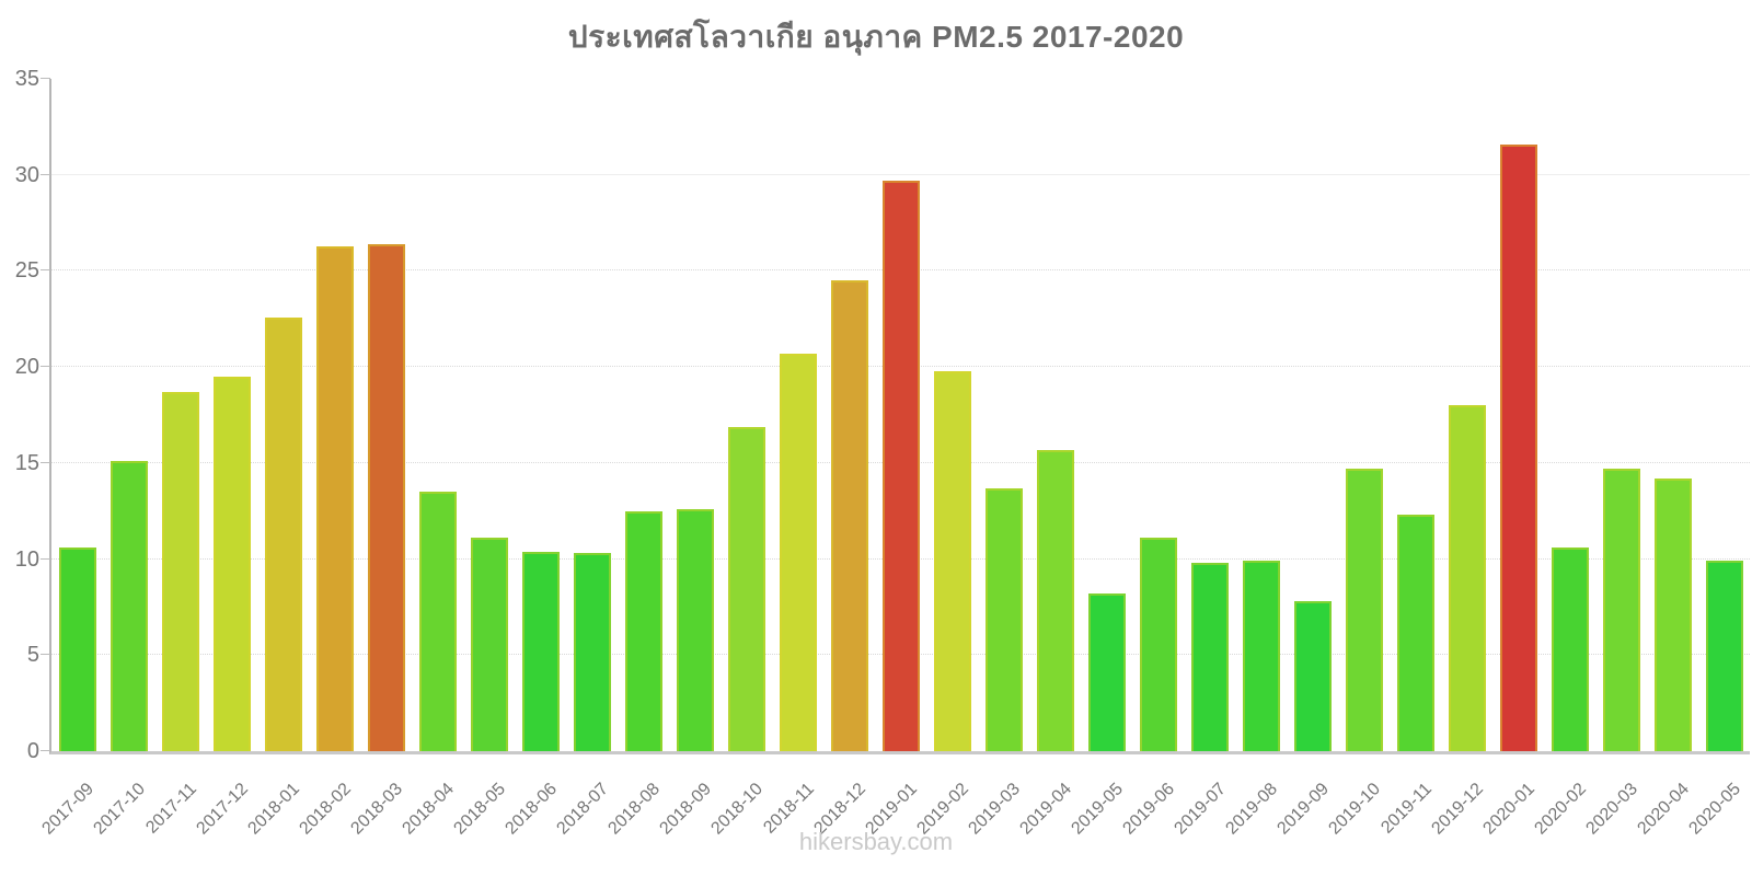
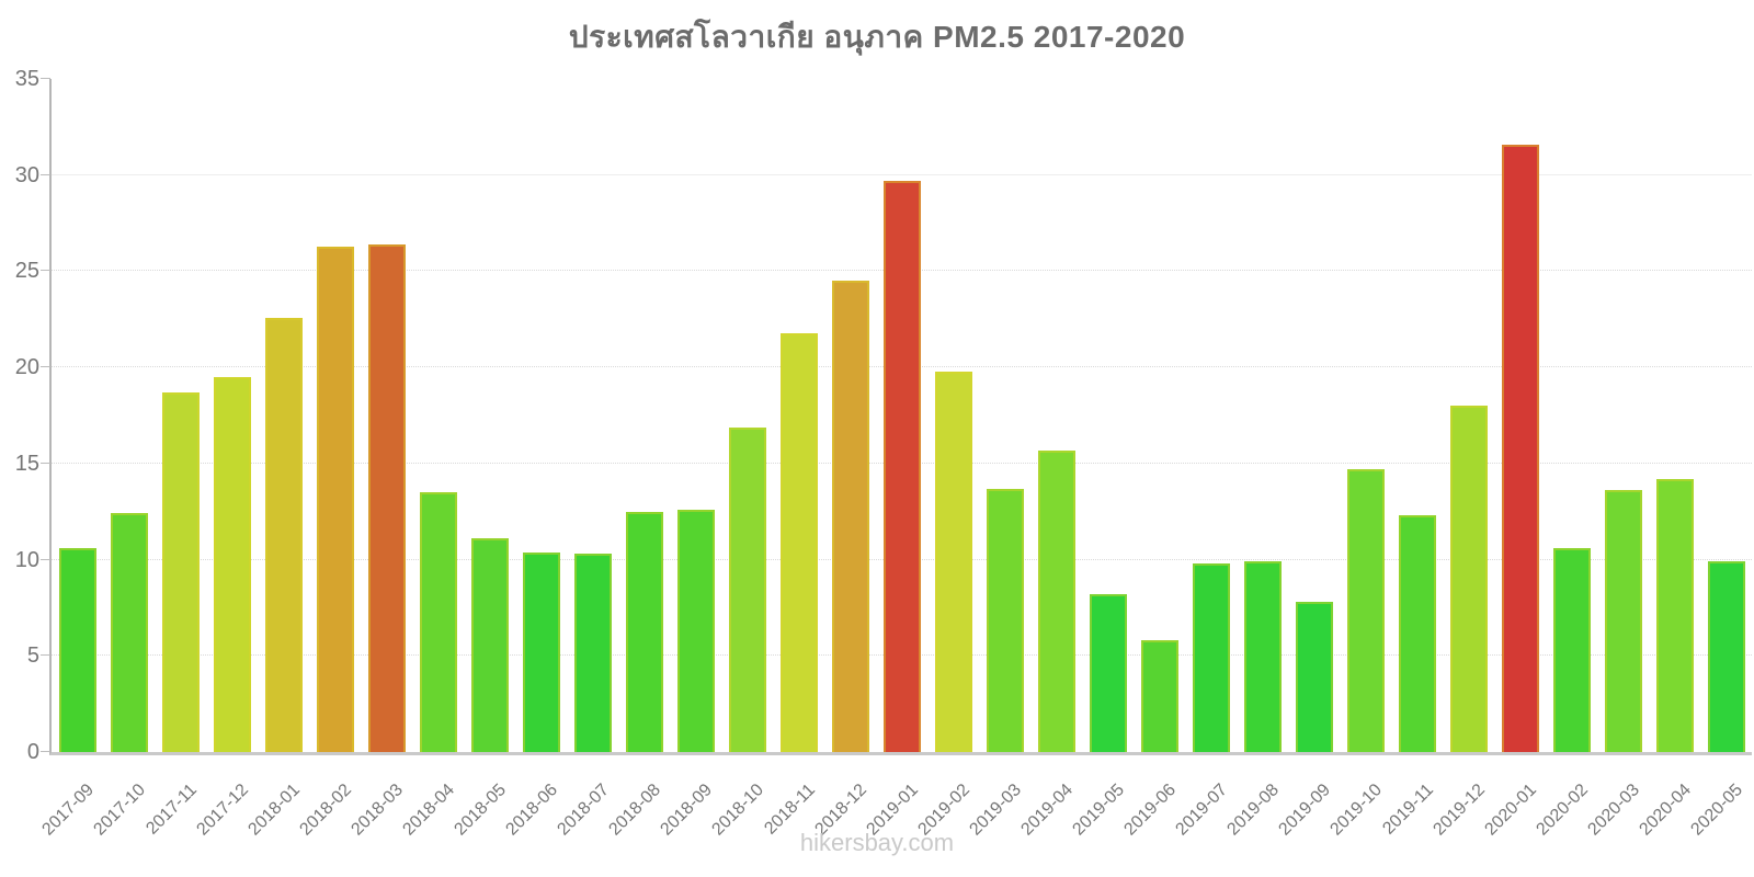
2017-10: 15.1 -> 12.4
2018-11: 20.7 -> 21.8
2019-06: 11.1 -> 5.8
2020-03: 14.7 -> 13.6
